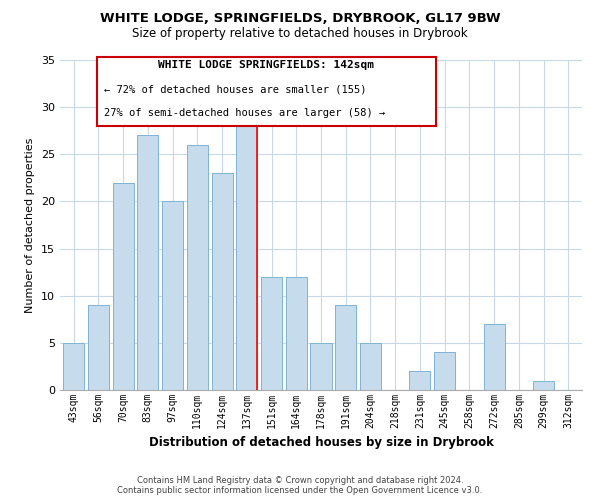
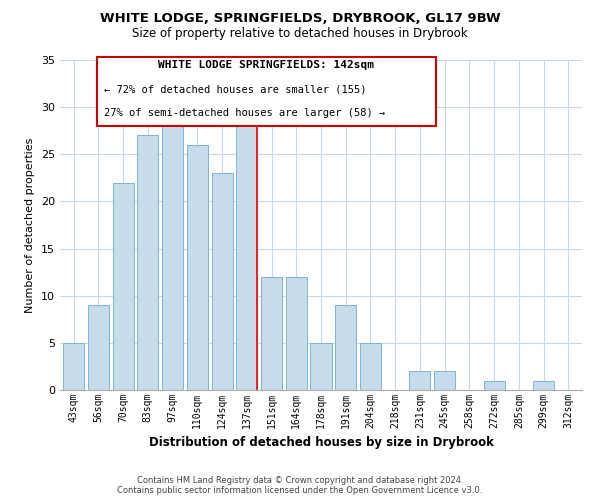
97sqm: 20 -> 28
245sqm: 4 -> 2
272sqm: 7 -> 1
